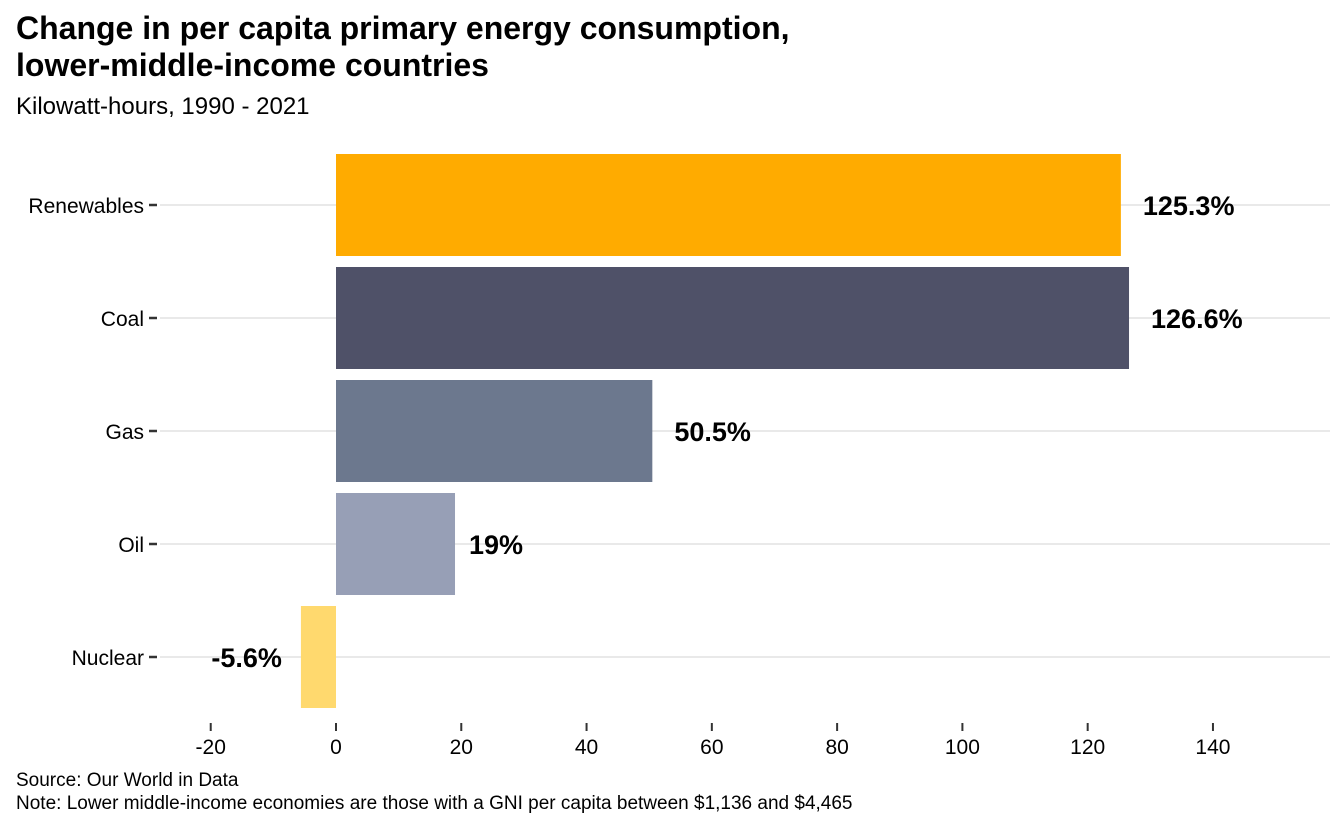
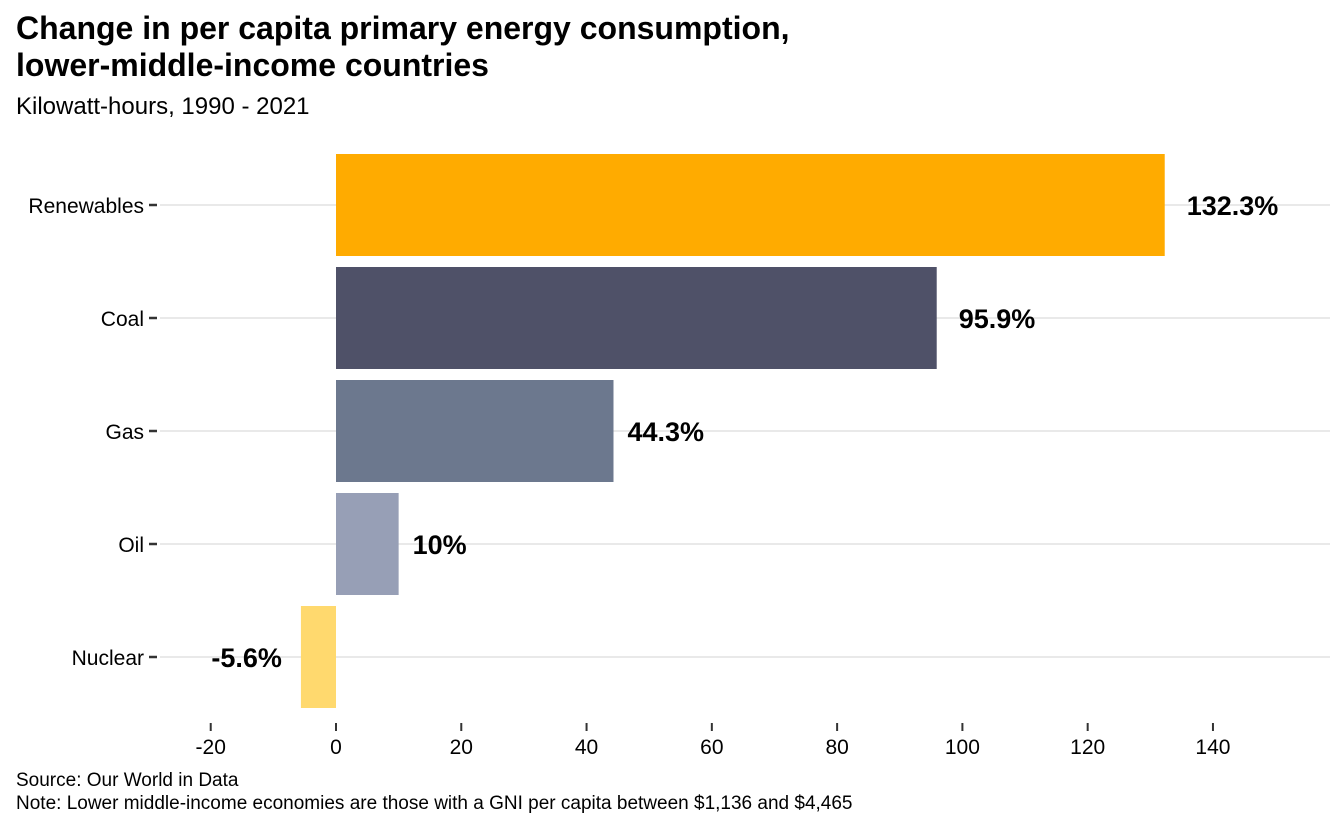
Renewables: 125.3% -> 132.3%
Coal: 126.6% -> 95.9%
Gas: 50.5% -> 44.3%
Oil: 19% -> 10%
